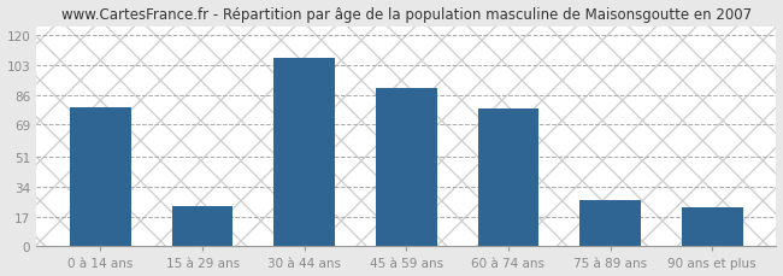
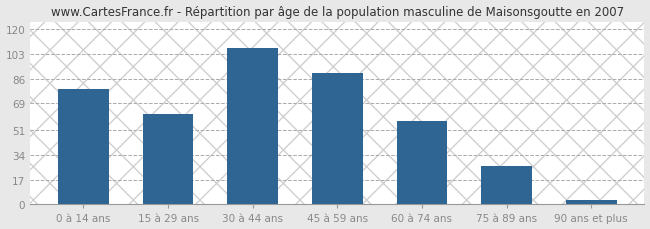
15 à 29 ans: 23 -> 62
60 à 74 ans: 78 -> 57
90 ans et plus: 22 -> 3
